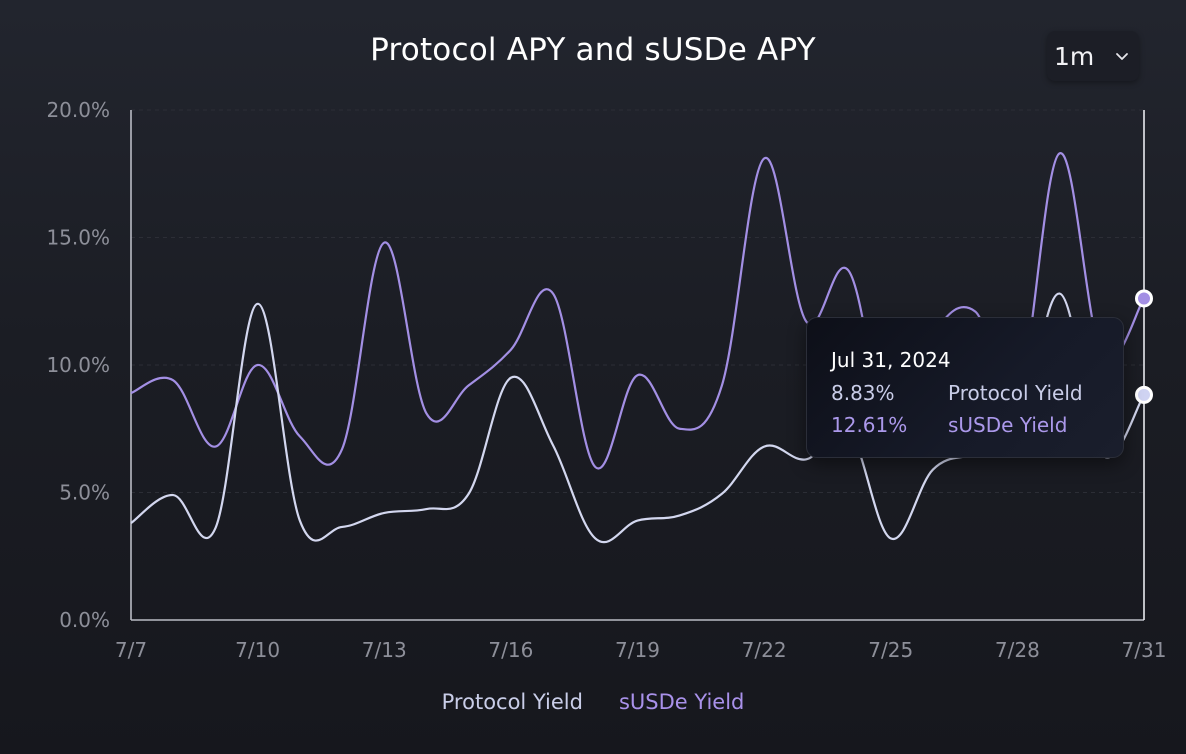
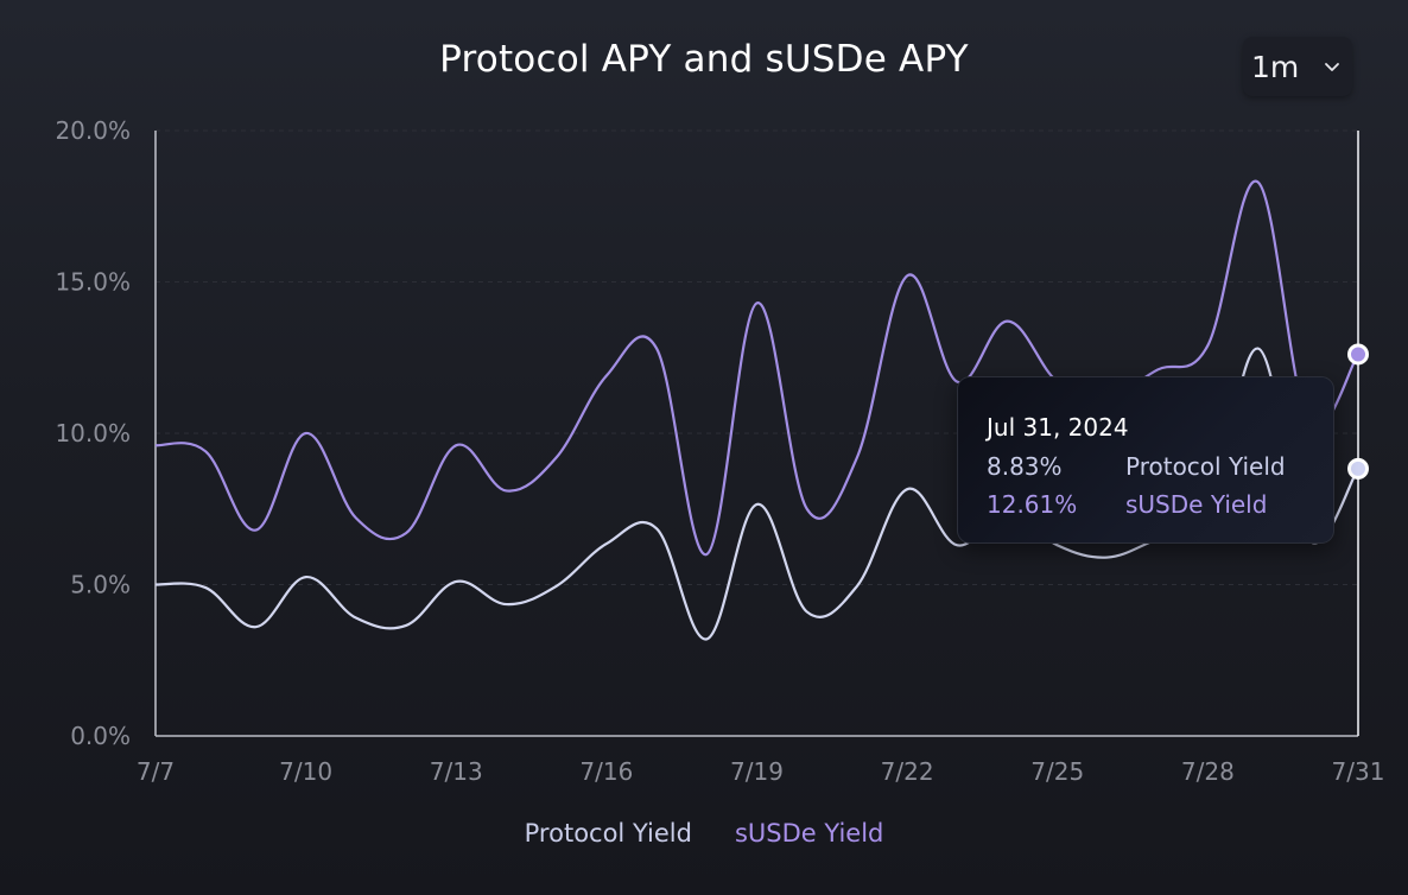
Protocol Yield/7/7: 3.8% -> 5.0%
sUSDe Yield/7/7: 8.9% -> 9.6%
Protocol Yield/7/10: 12.4% -> 5.2%
Protocol Yield/7/13: 4.2% -> 5.1%
sUSDe Yield/7/13: 14.8% -> 9.6%
Protocol Yield/7/16: 9.5% -> 6.3%
sUSDe Yield/7/16: 10.6% -> 11.9%
Protocol Yield/7/19: 3.9% -> 7.7%
sUSDe Yield/7/19: 9.6% -> 14.3%
Protocol Yield/7/22: 6.8% -> 8.2%
sUSDe Yield/7/22: 18.1% -> 15.2%
Protocol Yield/7/25: 3.2% -> 6.3%
sUSDe Yield/7/25: 7.3% -> 11.7%
sUSDe Yield/7/28: 8.7% -> 12.9%
